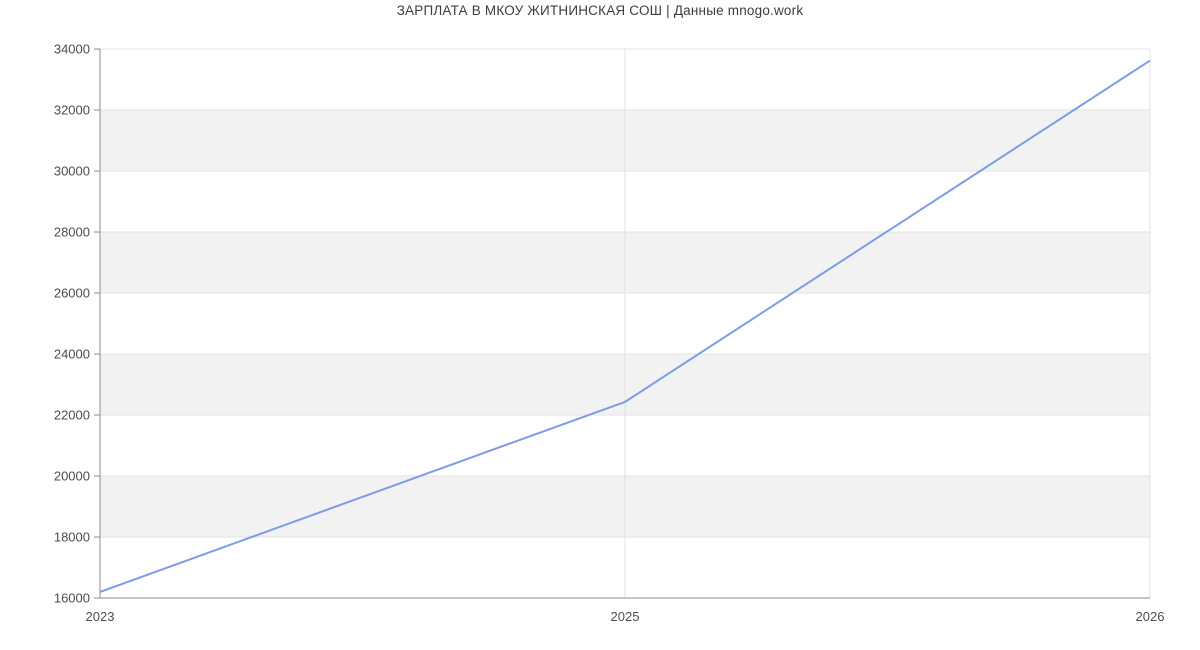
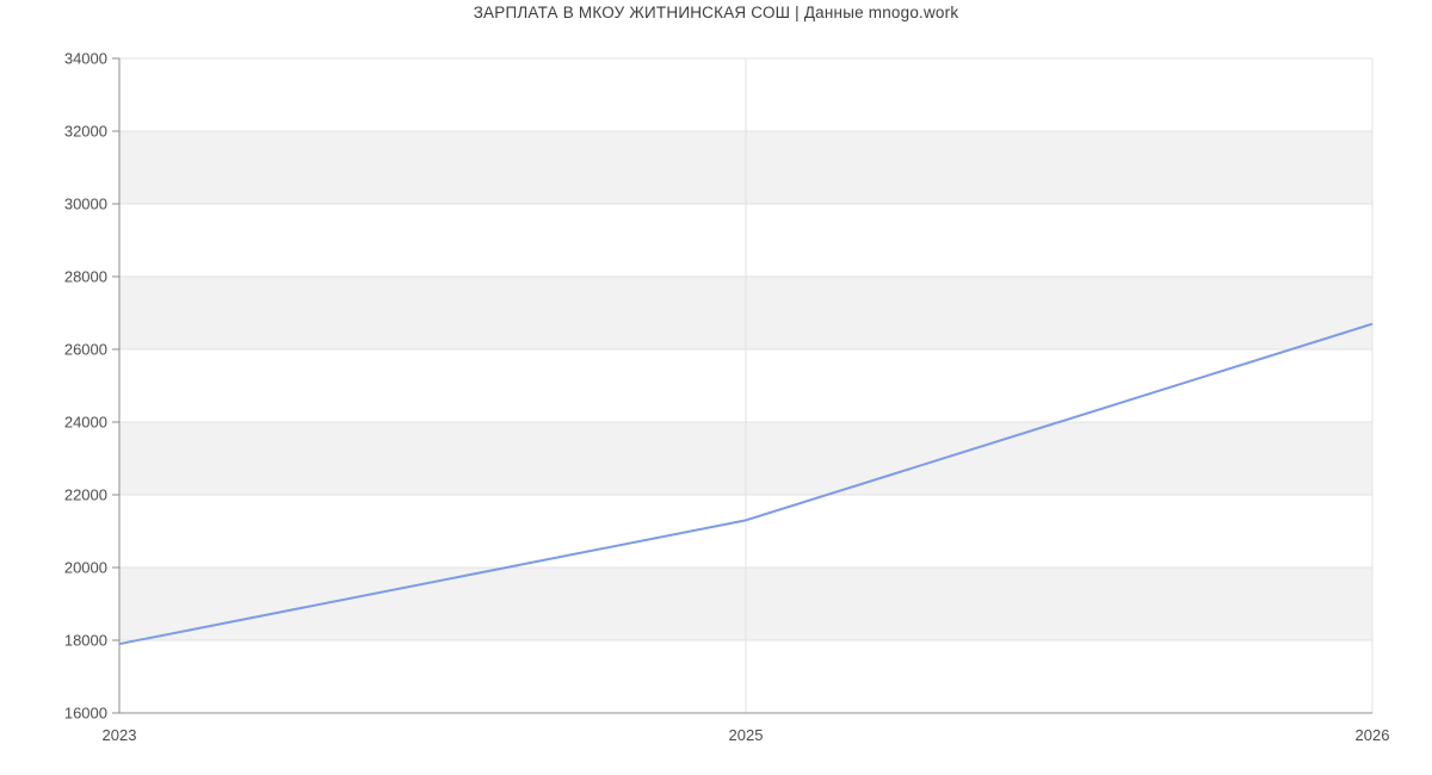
2023: 16200 -> 17900
2025: 22400 -> 21300
2026: 33600 -> 26700
